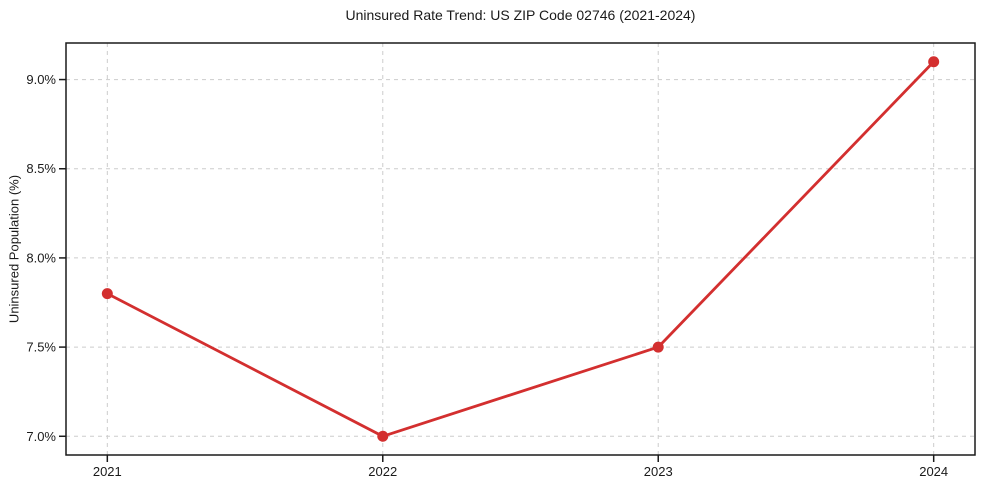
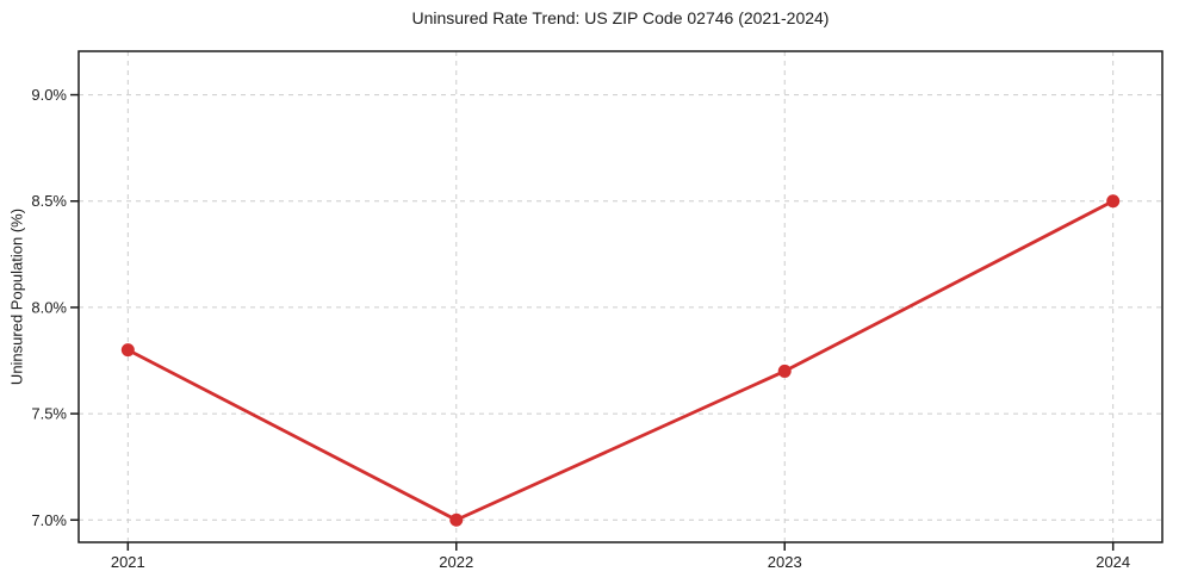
2023: 7.5% -> 7.7%
2024: 9.1% -> 8.5%
